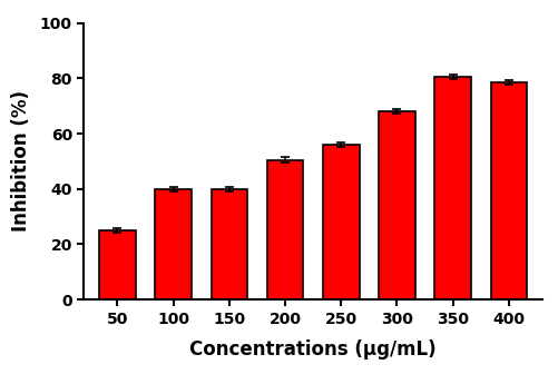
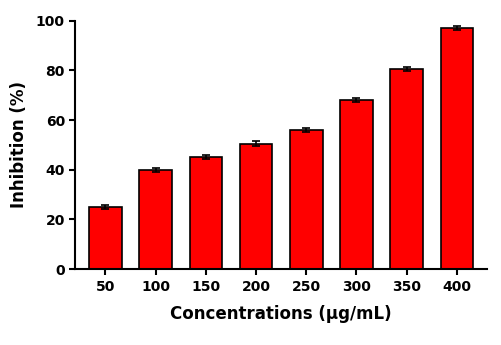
150: 40.0 -> 45.0
400: 78.5 -> 97.0
